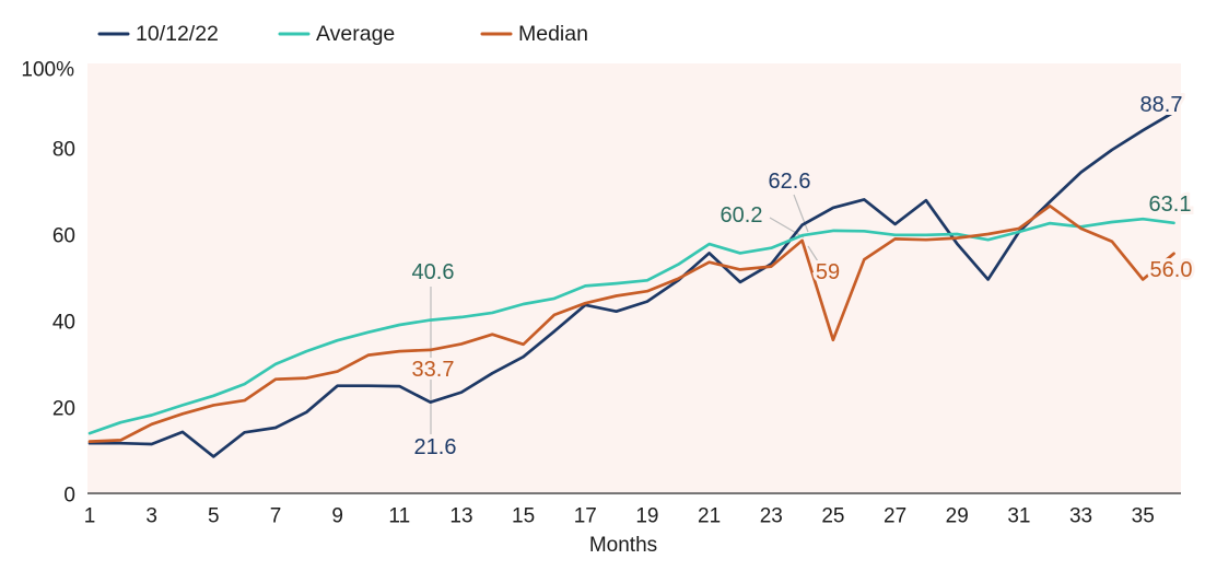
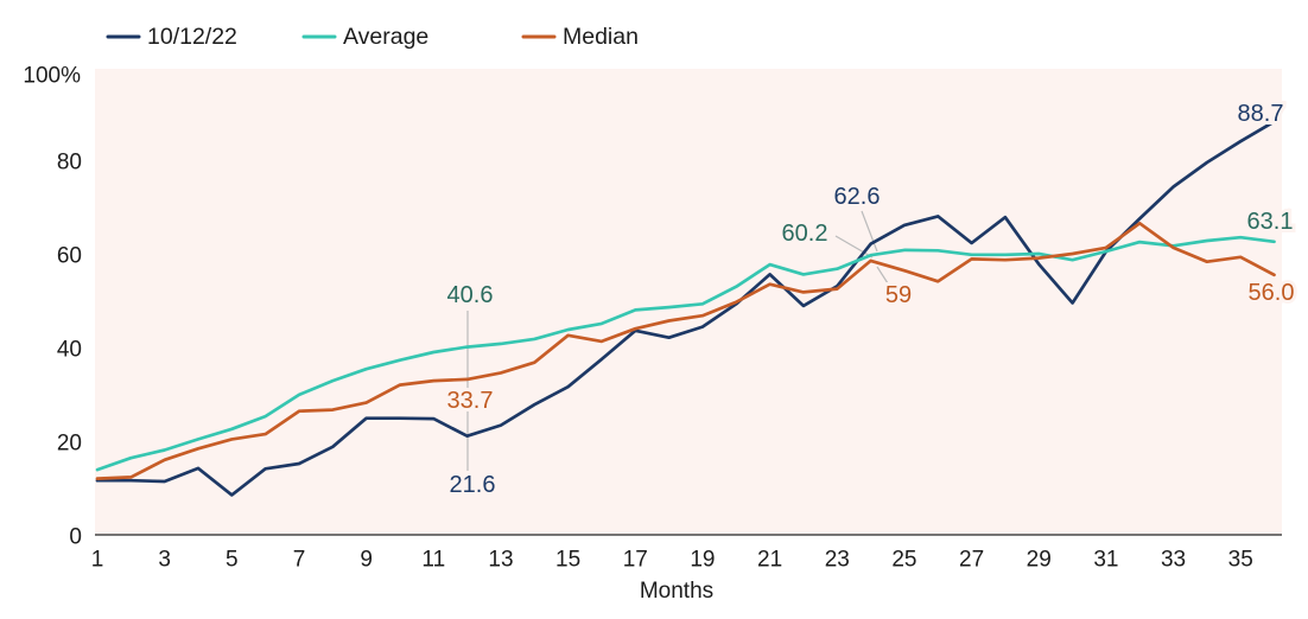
Median/15: 35 -> 43
Median/25: 36 -> 57
Median/35: 50 -> 60
